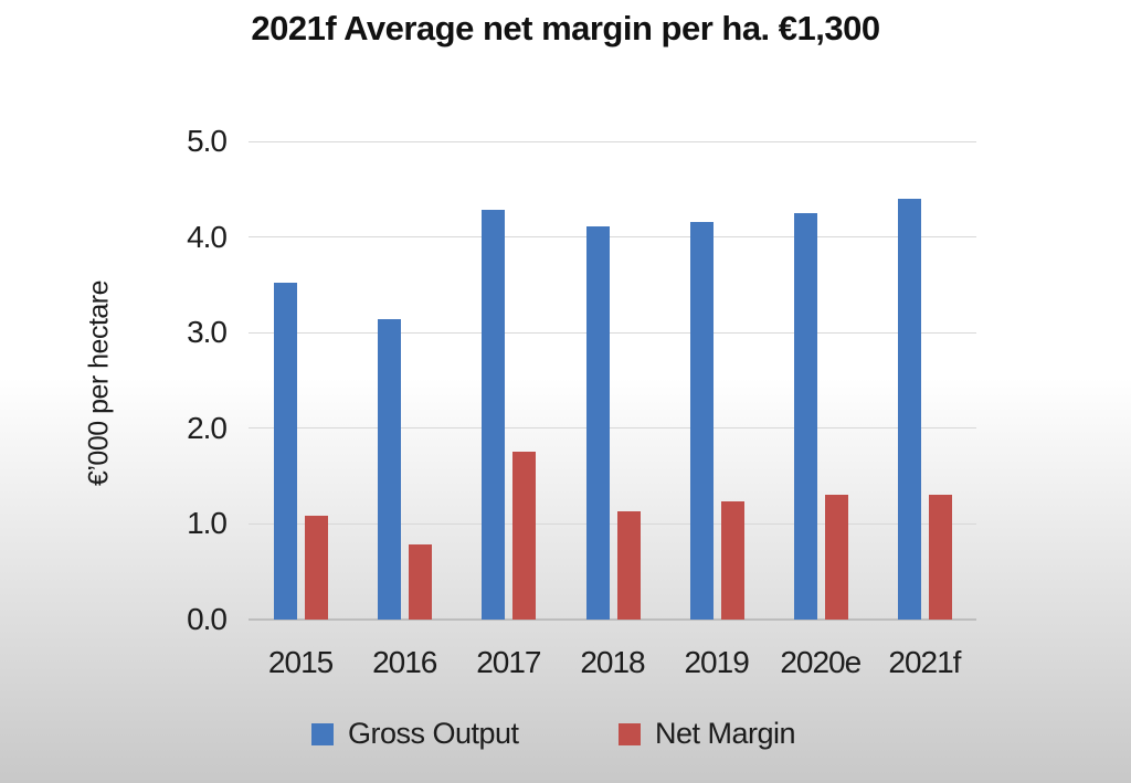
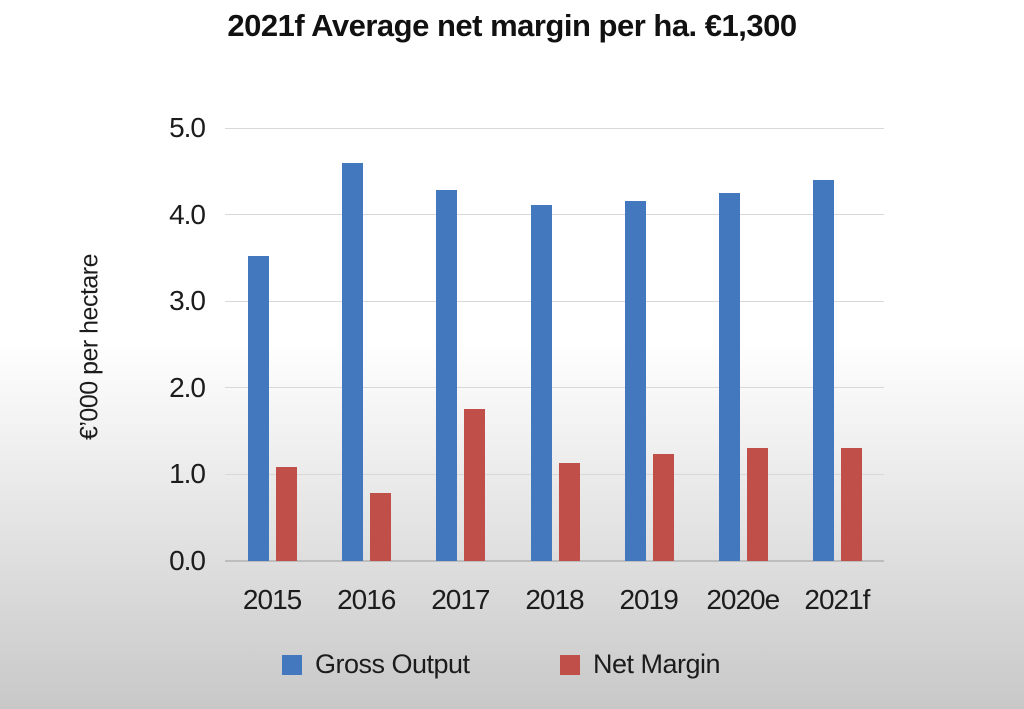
Gross Output/2016: 3.1 -> 4.6
